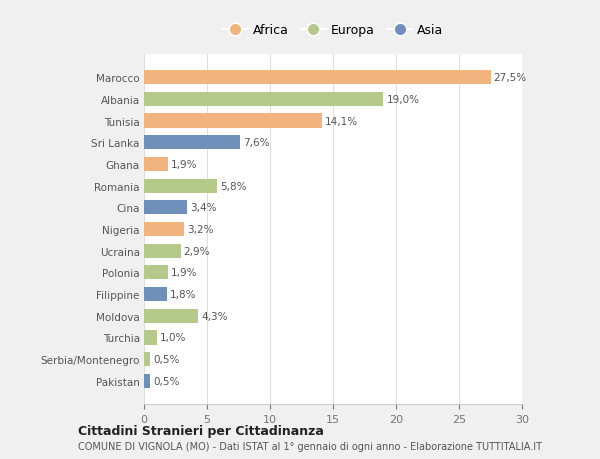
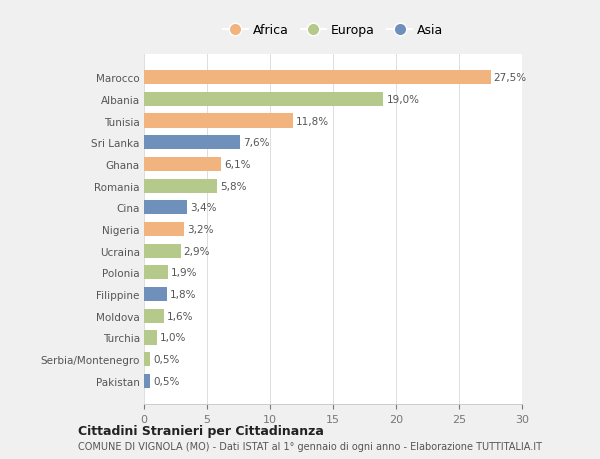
Tunisia: 14,1% -> 11,8%
Ghana: 1,9% -> 6,1%
Moldova: 4,3% -> 1,6%
